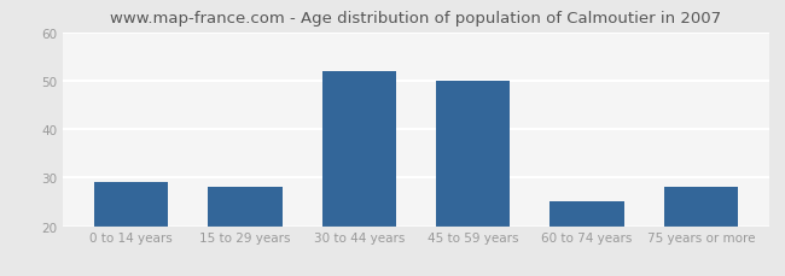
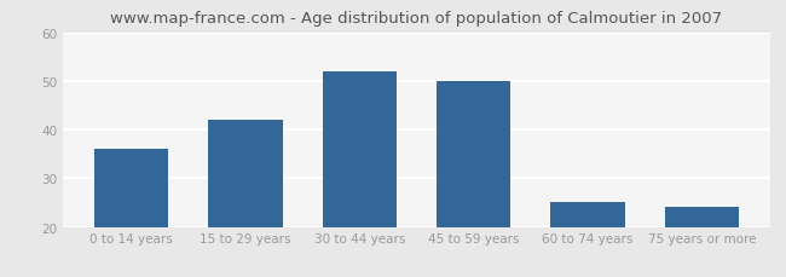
0 to 14 years: 29 -> 36
15 to 29 years: 28 -> 42
75 years or more: 28 -> 24
